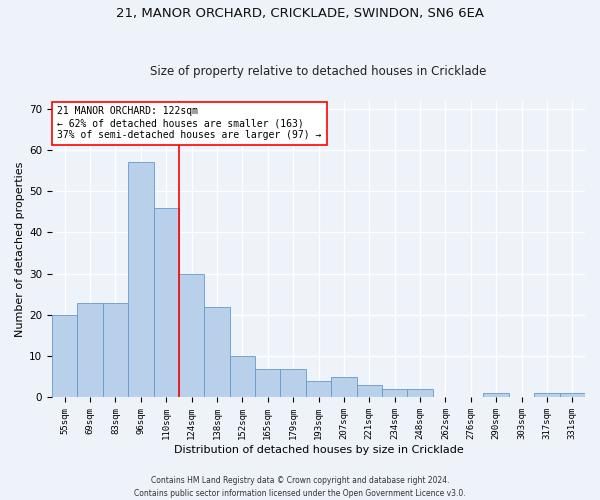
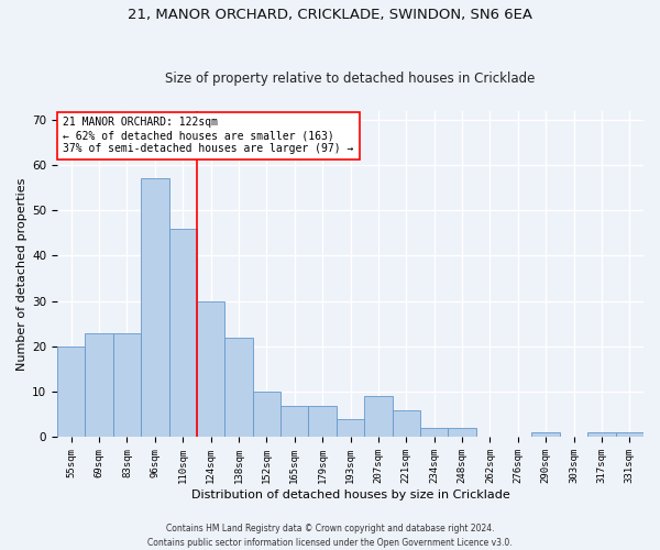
207sqm: 5 -> 9
221sqm: 3 -> 6
